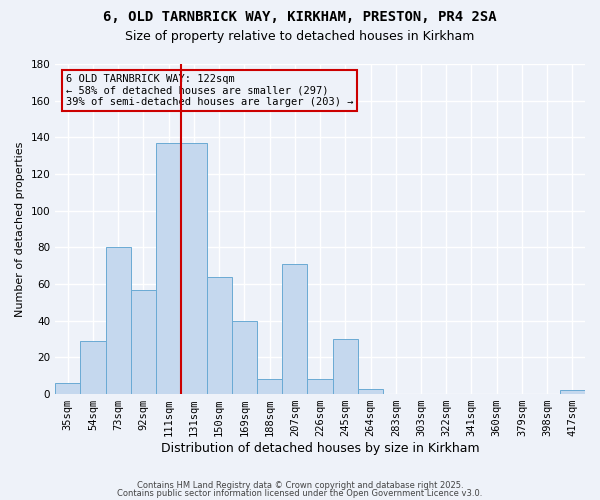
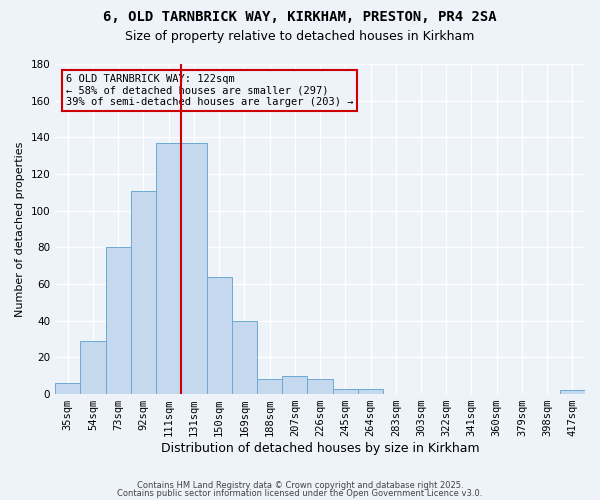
92sqm: 57 -> 111
207sqm: 71 -> 10
245sqm: 30 -> 3
